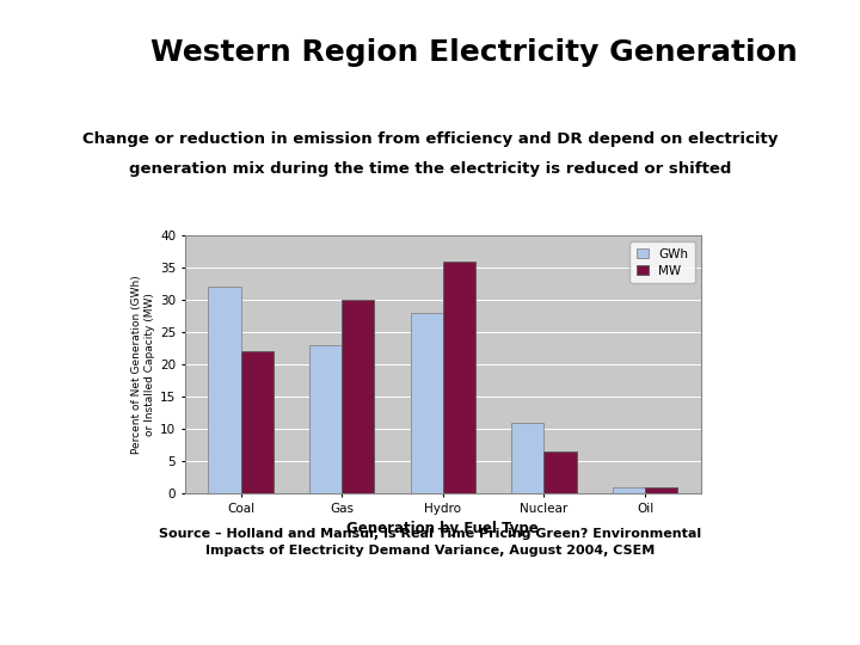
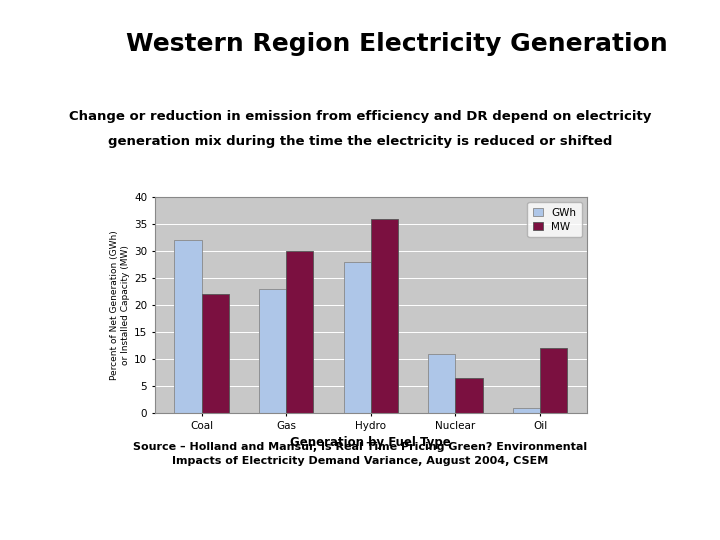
MW/Oil: 1.0 -> 12.0
